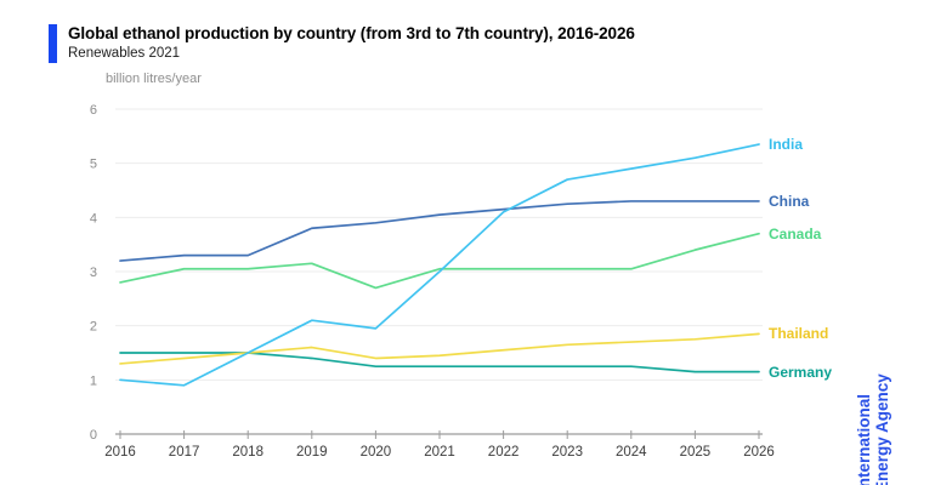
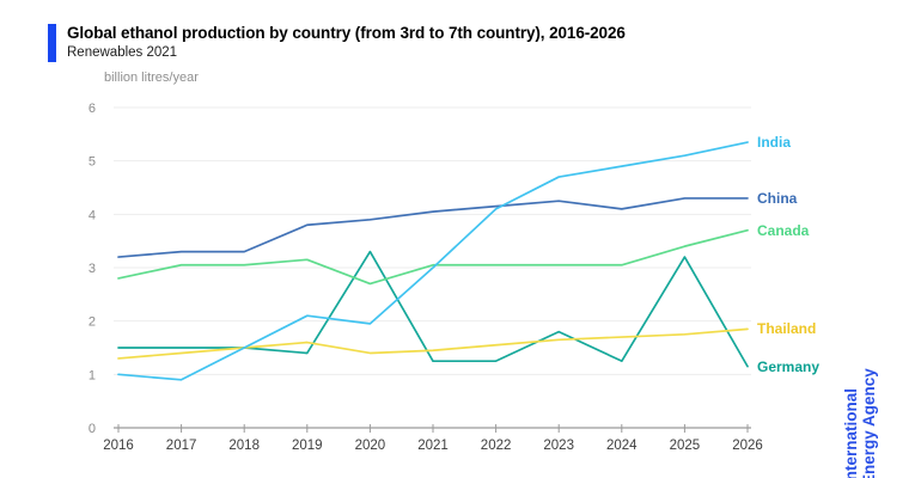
Germany/2020: 1.2 -> 3.3
Germany/2023: 1.2 -> 1.8
China/2024: 4.3 -> 4.1
Germany/2025: 1.1 -> 3.2
